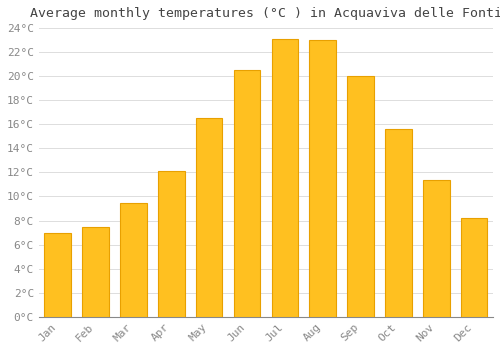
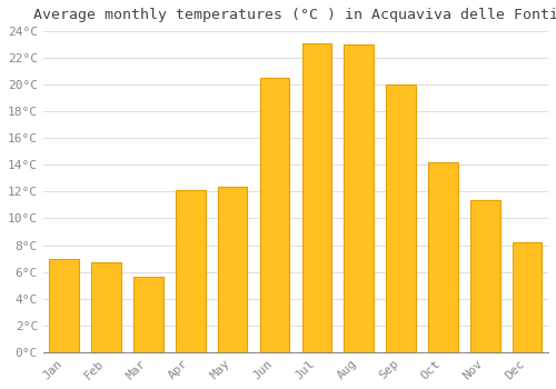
Feb: 7.5°C -> 6.7°C
Mar: 9.5°C -> 5.6°C
May: 16.5°C -> 12.4°C
Oct: 15.6°C -> 14.2°C
